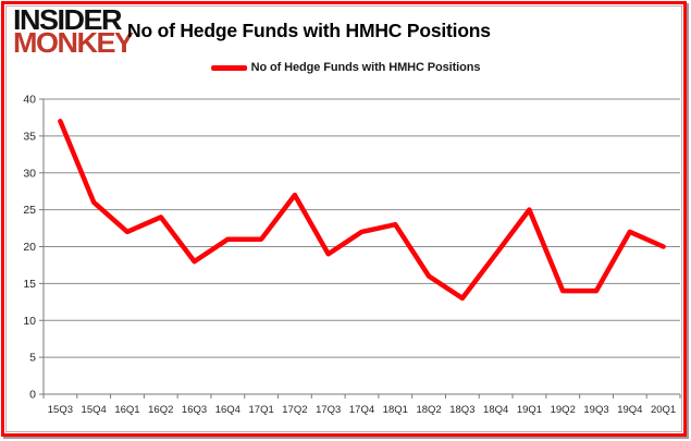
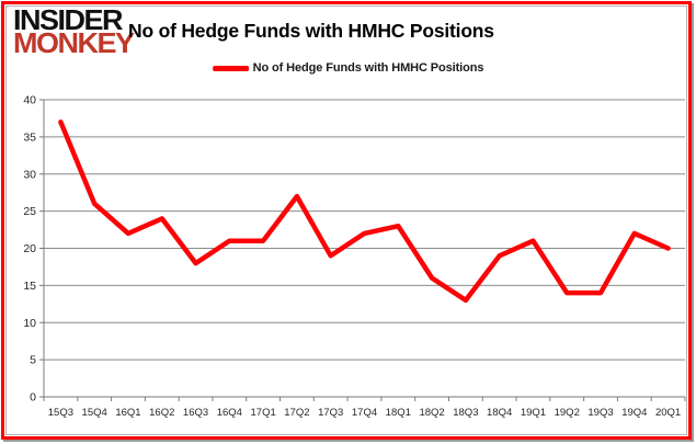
19Q1: 25 -> 21
